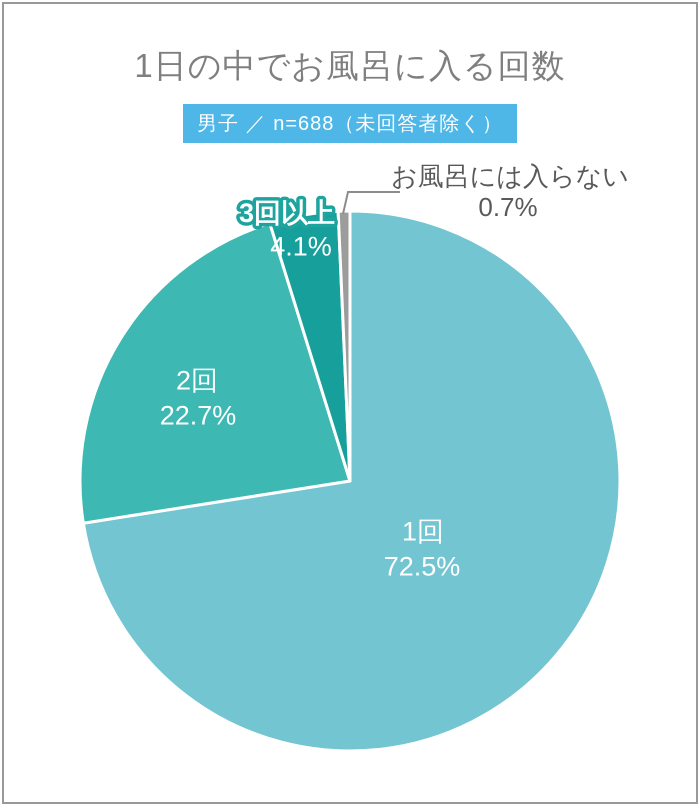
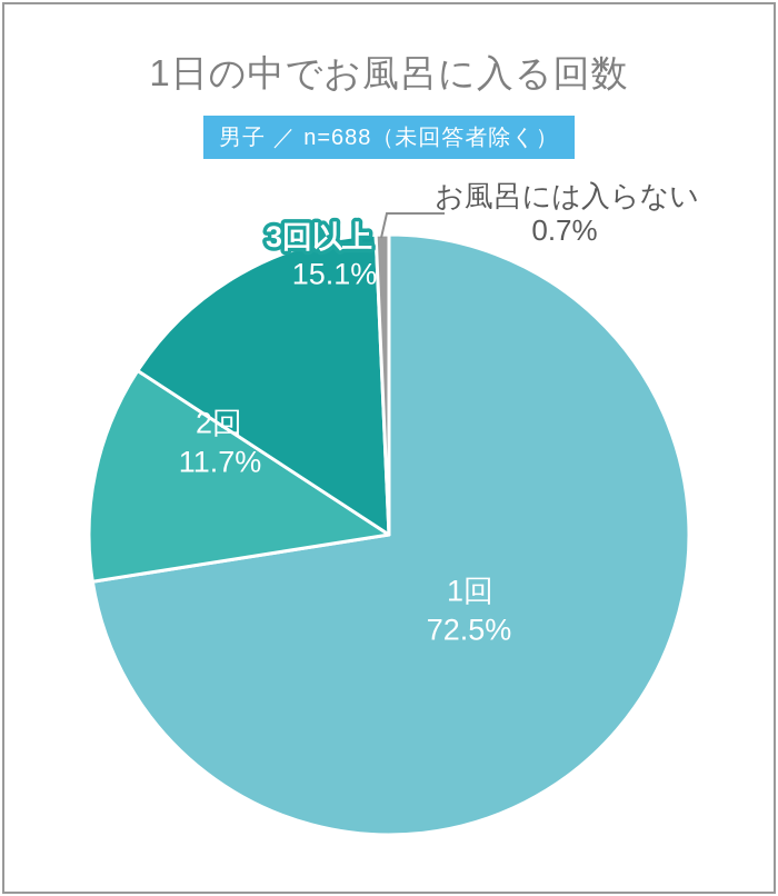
2回: 22.7% -> 11.7%
3回以上: 4.1% -> 15.1%
